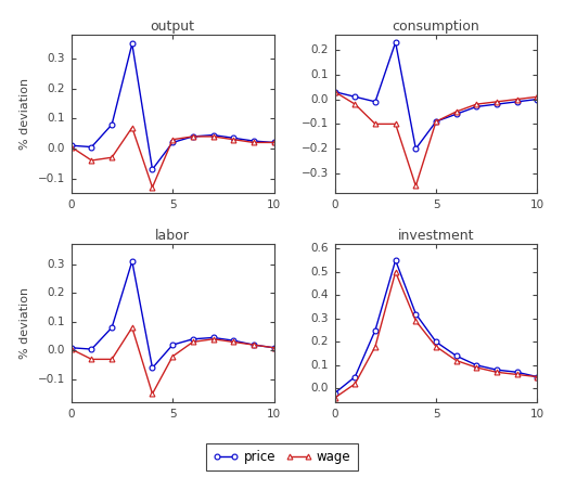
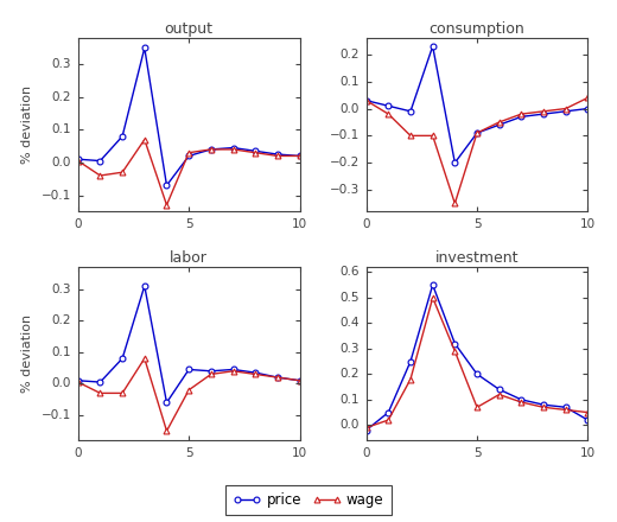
consumption/wage/10: 0.01 -> 0.04
labor/price/5: 0.020 -> 0.045
investment/wage/0: -0.04 -> -0.01
investment/wage/5: 0.18 -> 0.07
investment/price/10: 0.05 -> 0.02
